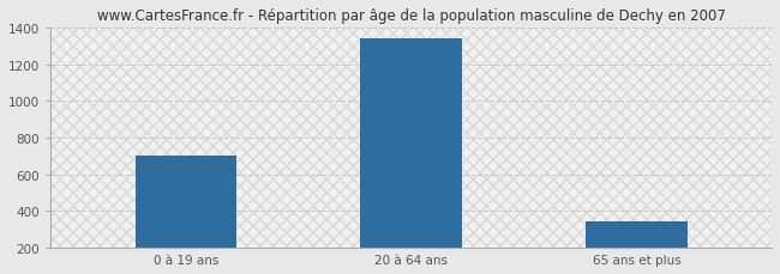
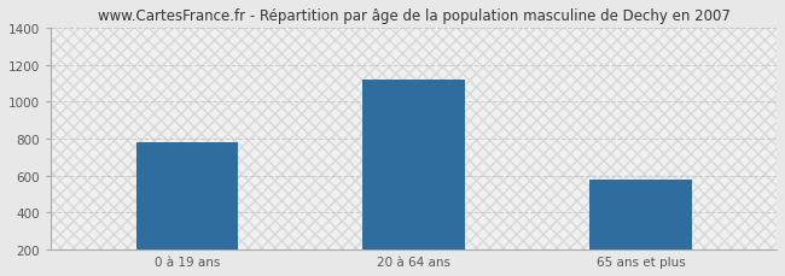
0 à 19 ans: 700 -> 780
20 à 64 ans: 1340 -> 1120
65 ans et plus: 340 -> 580
